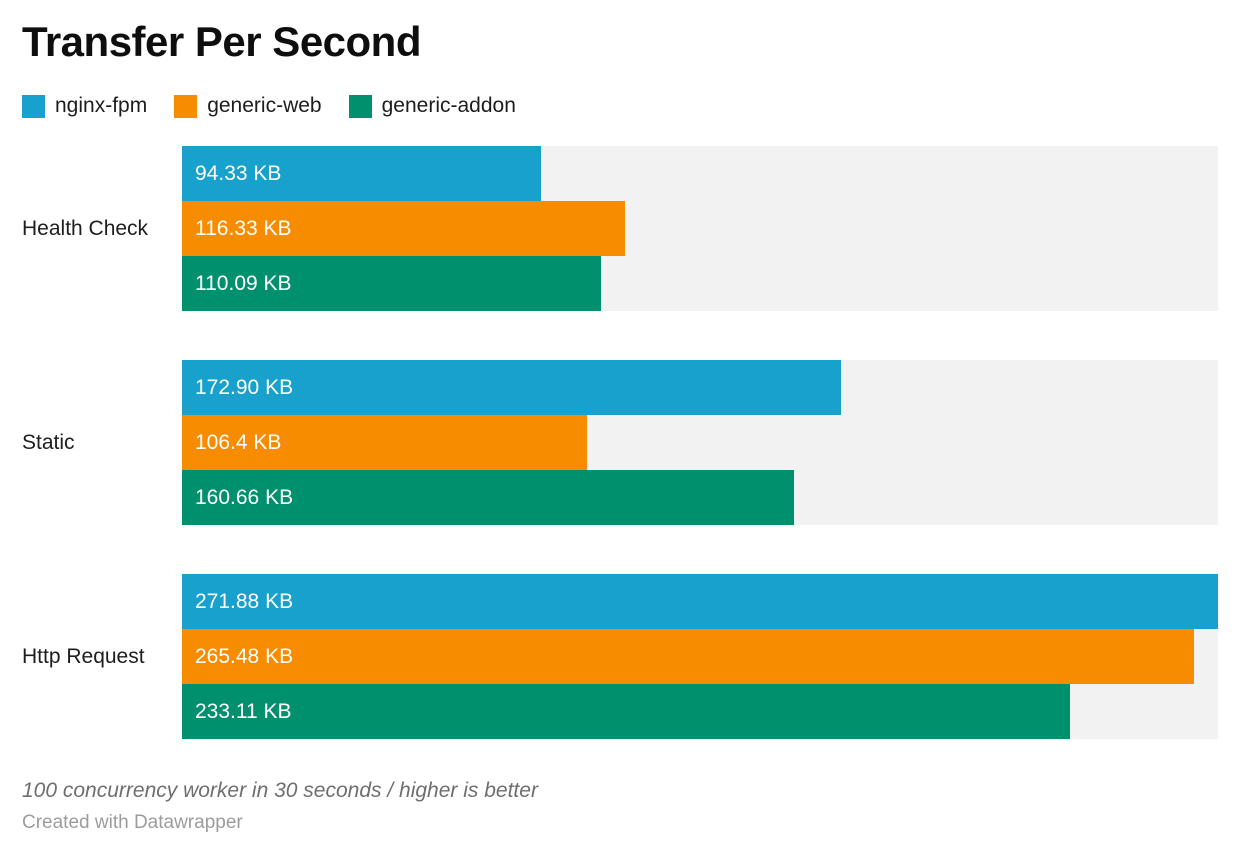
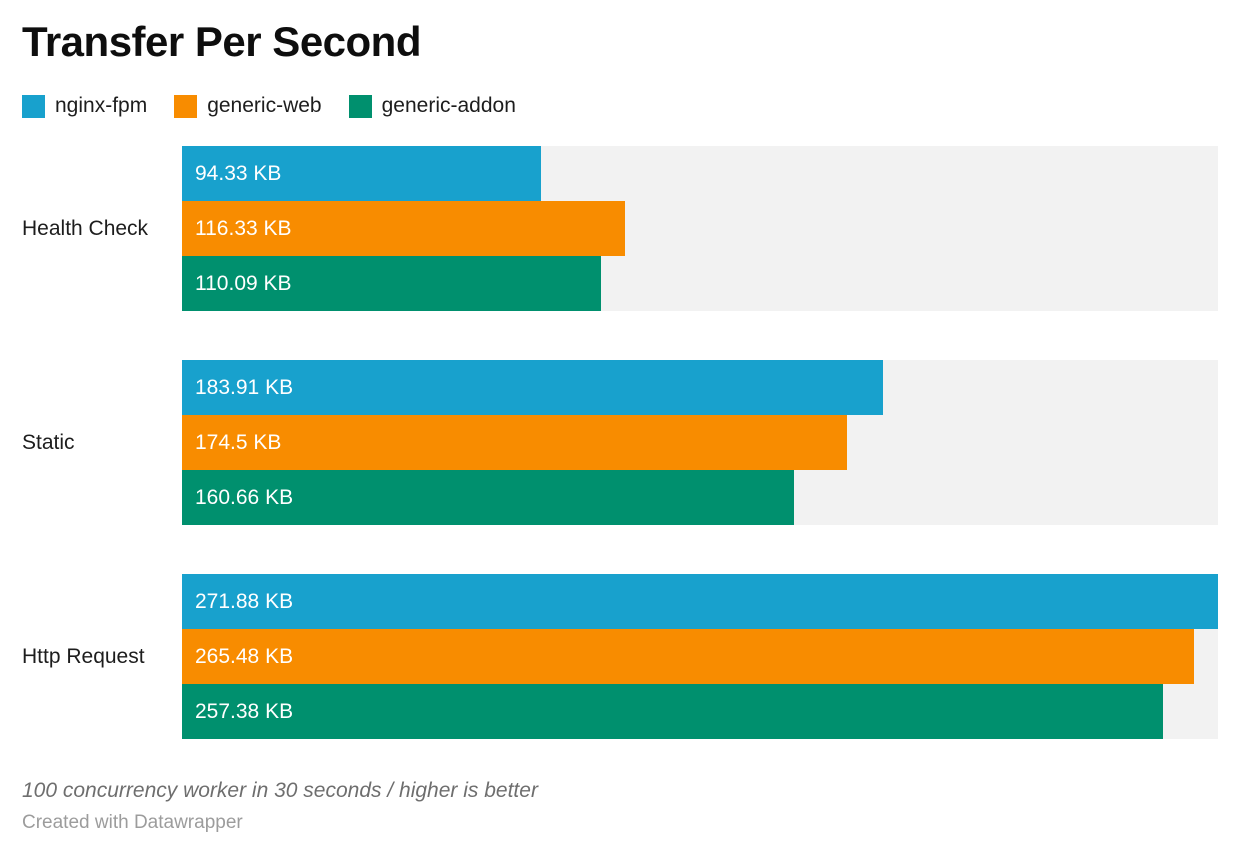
nginx-fpm/Static: 172.90 -> 183.91
generic-web/Static: 106.4 -> 174.5
generic-addon/Http Request: 233.11 -> 257.38
